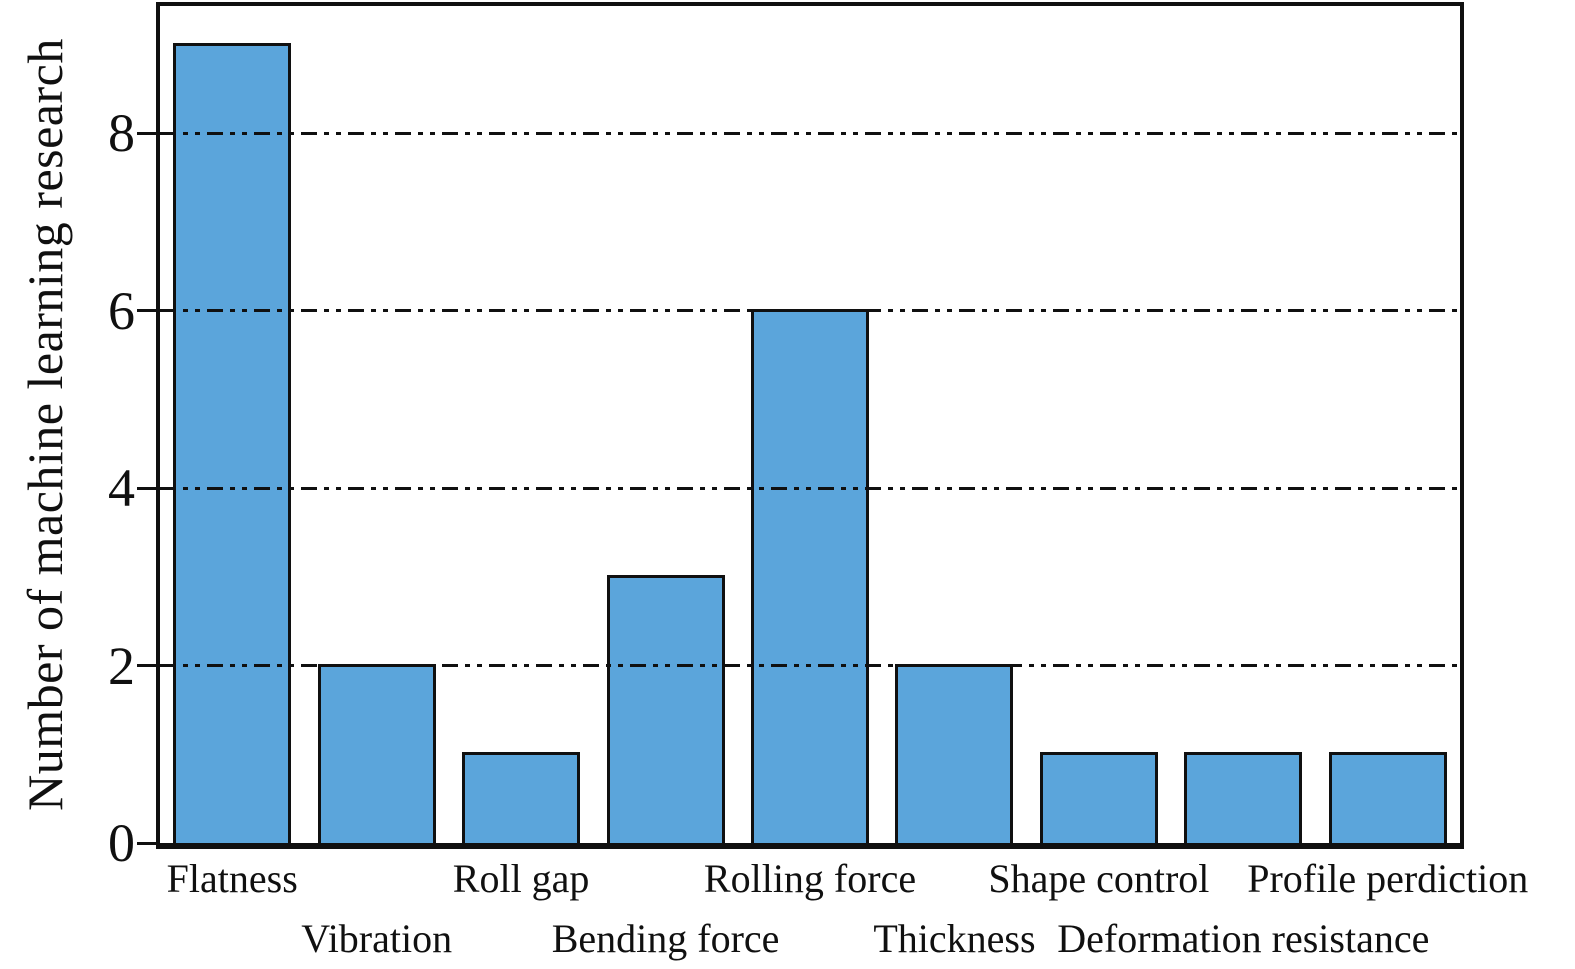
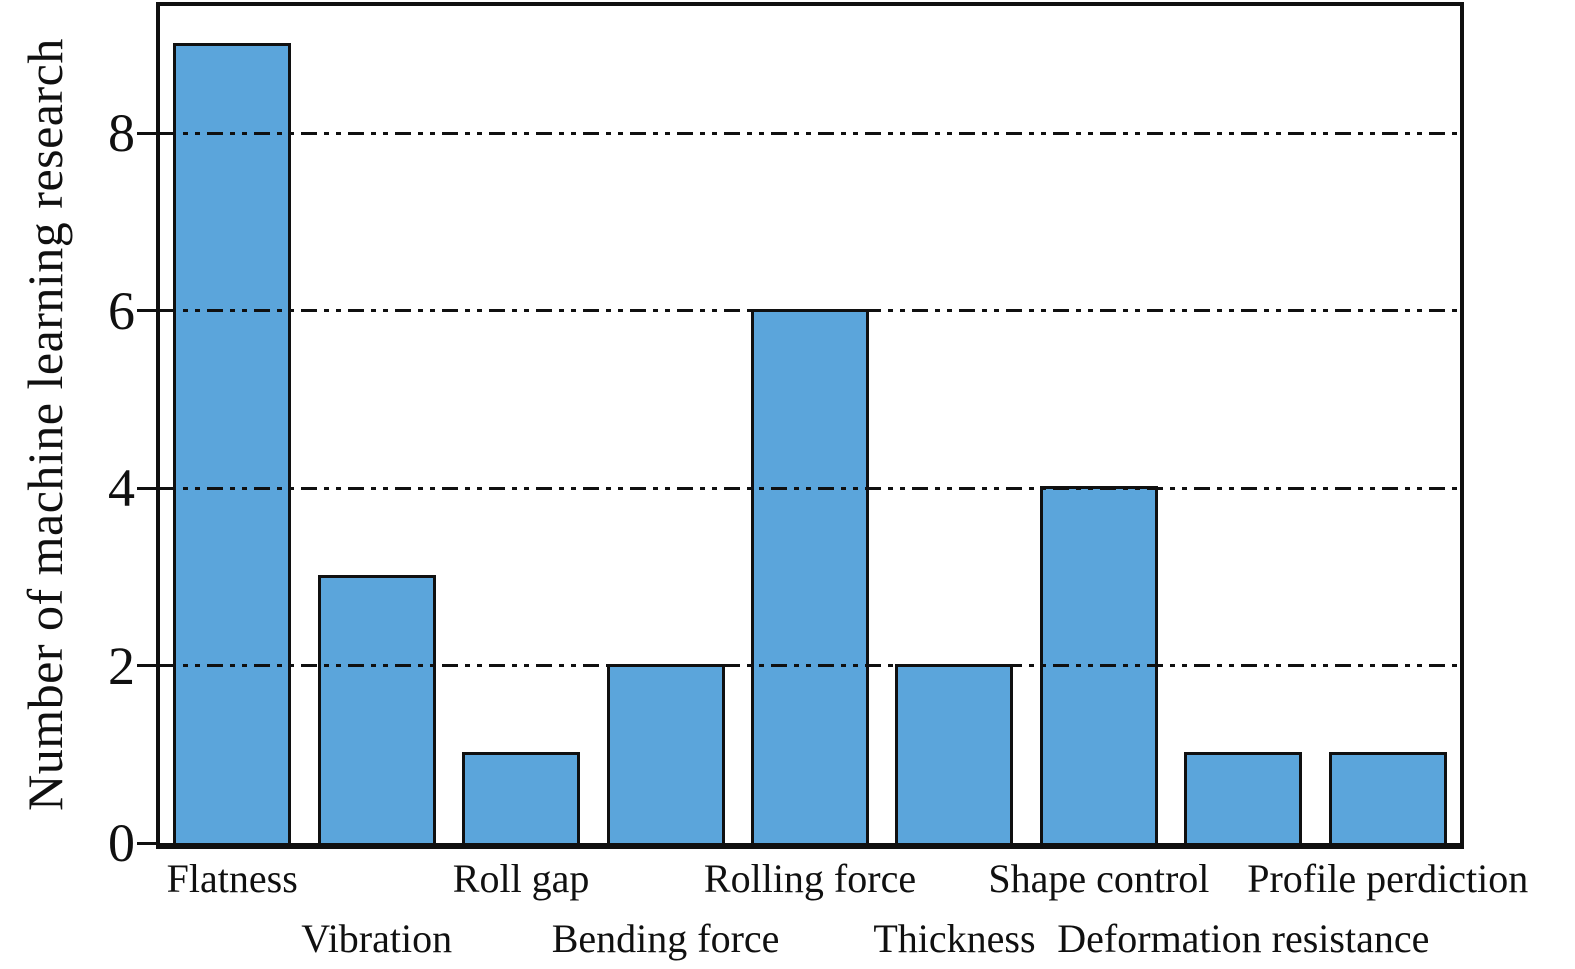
Vibration: 2 -> 3
Bending force: 3 -> 2
Shape control: 1 -> 4
